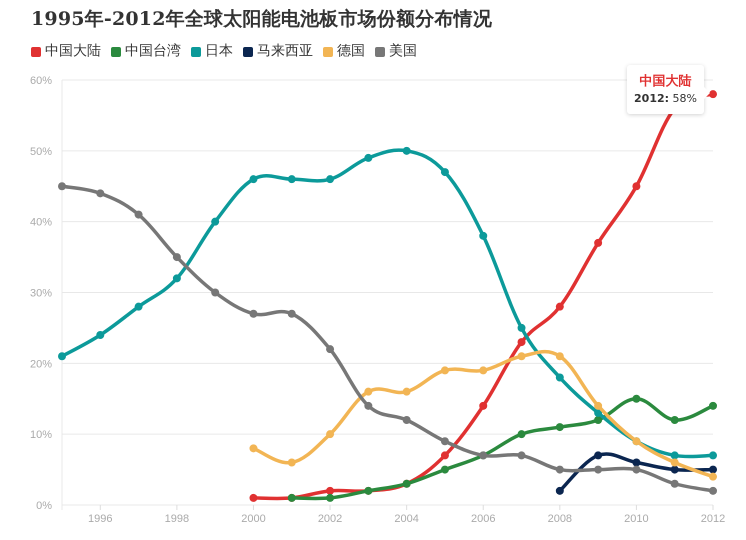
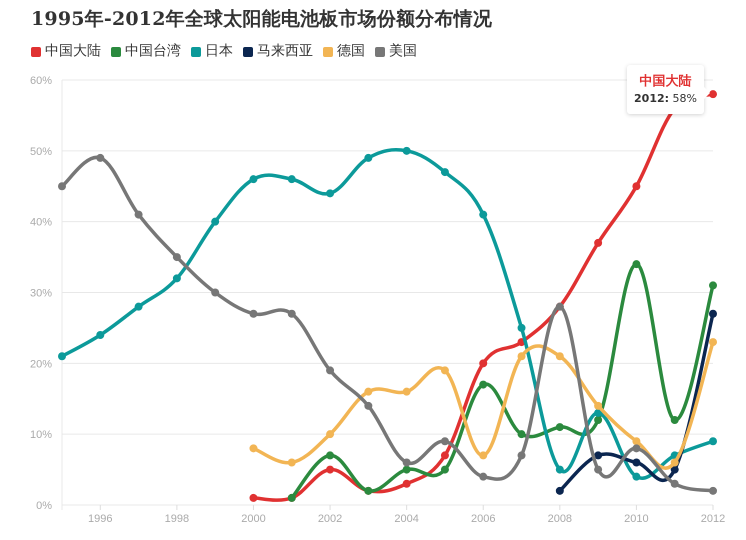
美国/1996: 44% -> 49%
中国大陆/2002: 2% -> 5%
中国台湾/2002: 1% -> 7%
日本/2002: 46% -> 44%
美国/2002: 22% -> 19%
中国台湾/2004: 3% -> 5%
美国/2004: 12% -> 6%
中国大陆/2006: 14% -> 20%
中国台湾/2006: 7% -> 17%
日本/2006: 38% -> 41%
德国/2006: 19% -> 7%
美国/2006: 7% -> 4%
日本/2008: 18% -> 5%
美国/2008: 5% -> 28%
中国台湾/2010: 15% -> 34%
日本/2010: 9% -> 4%
美国/2010: 5% -> 8%
中国台湾/2012: 14% -> 31%
日本/2012: 7% -> 9%
马来西亚/2012: 5% -> 27%
德国/2012: 4% -> 23%
